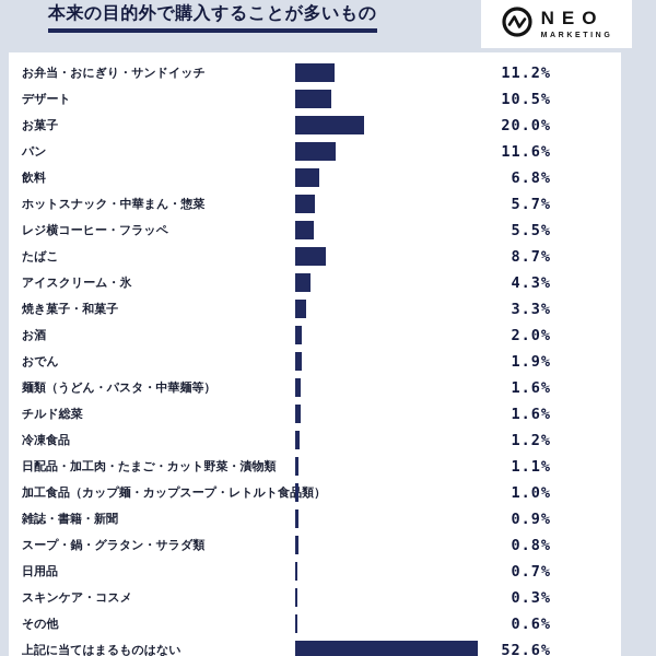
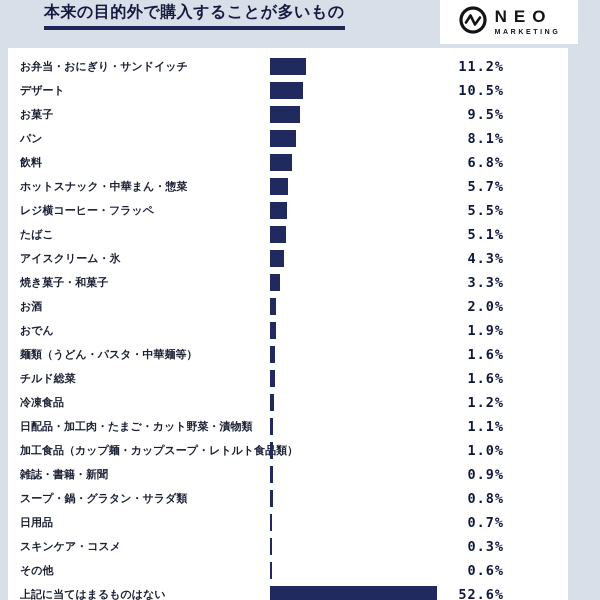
お菓子: 20.0% -> 9.5%
パン: 11.6% -> 8.1%
たばこ: 8.7% -> 5.1%
